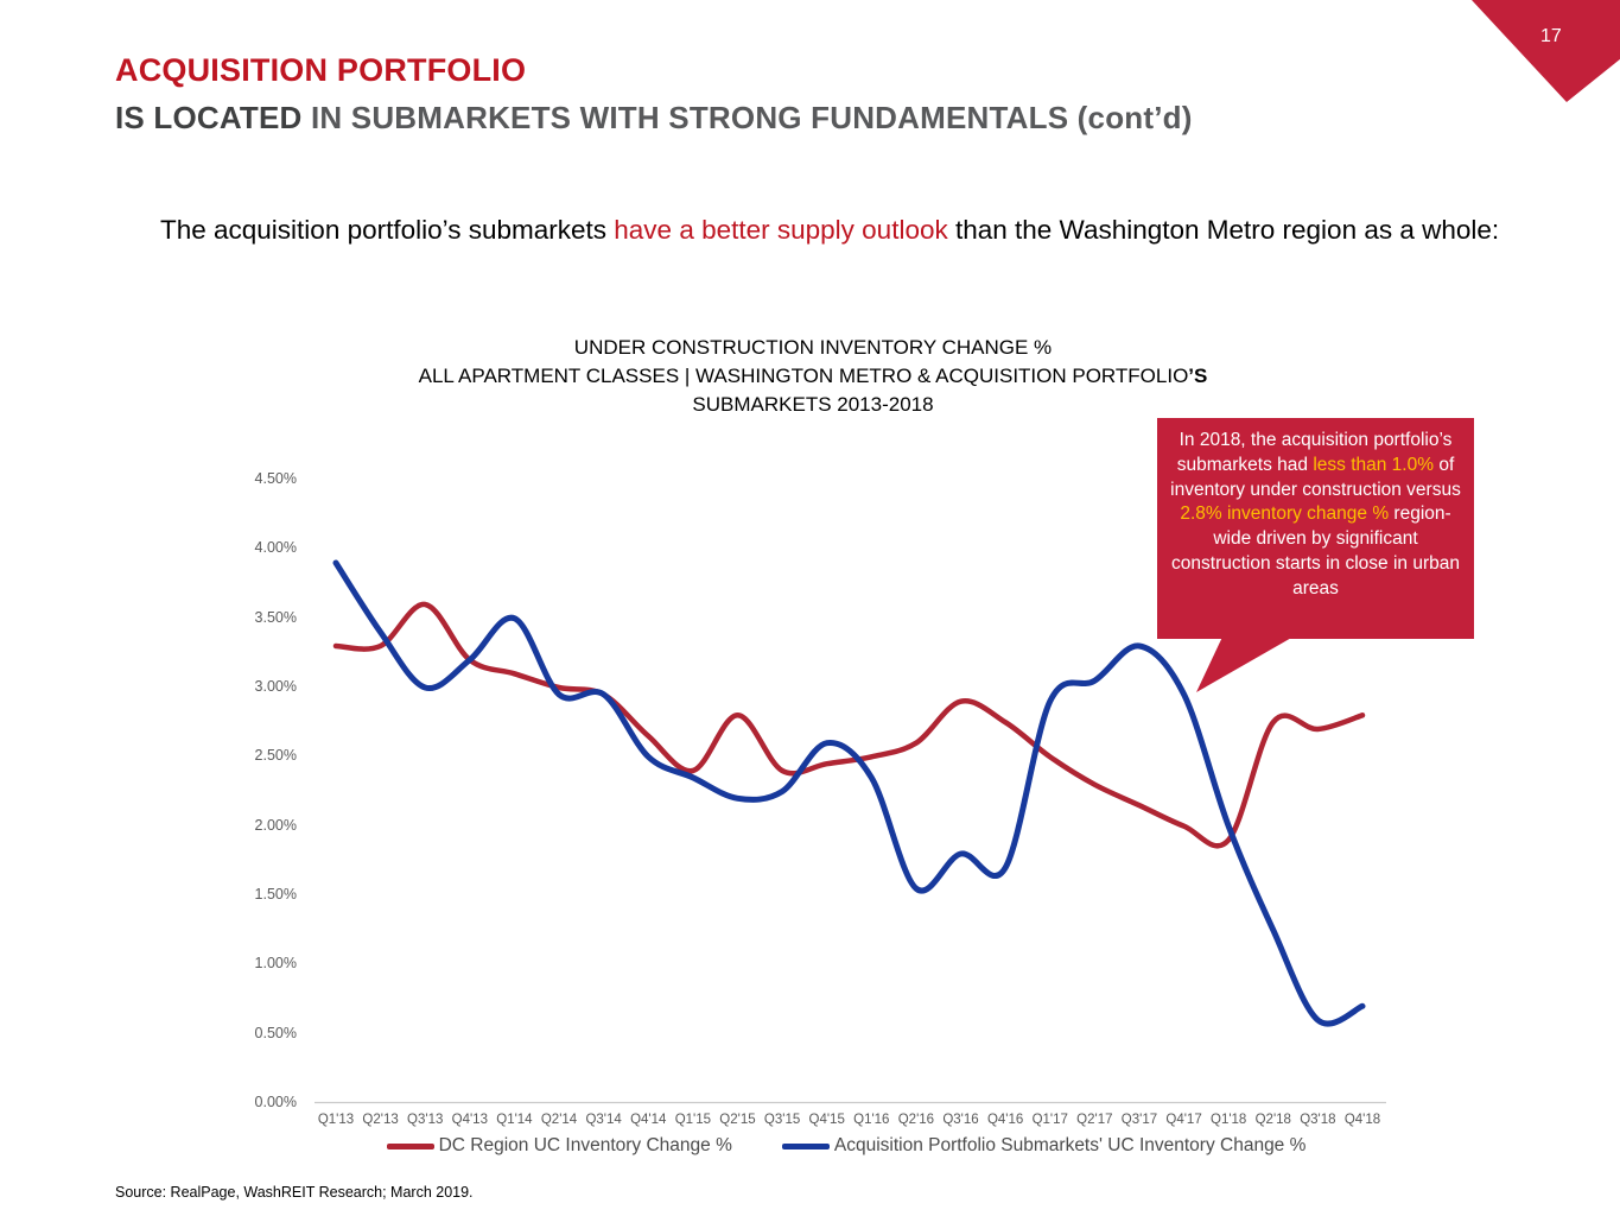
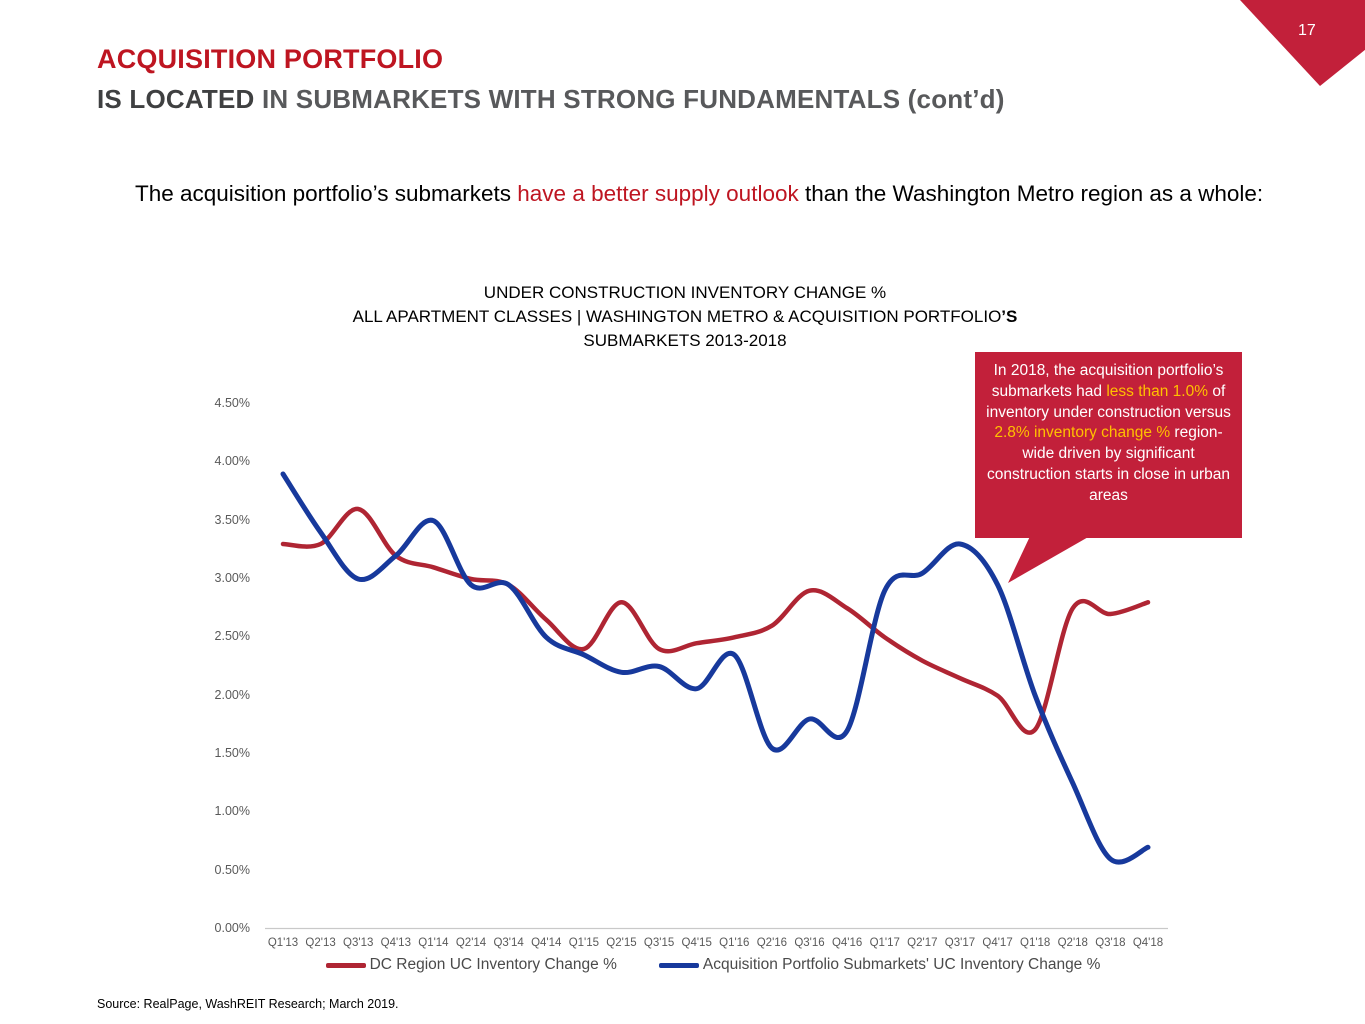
Acquisition Portfolio Submarkets' UC Inventory Change %/Q4'15: 2.60% -> 2.06%
DC Region UC Inventory Change %/Q1'18: 1.90% -> 1.71%
